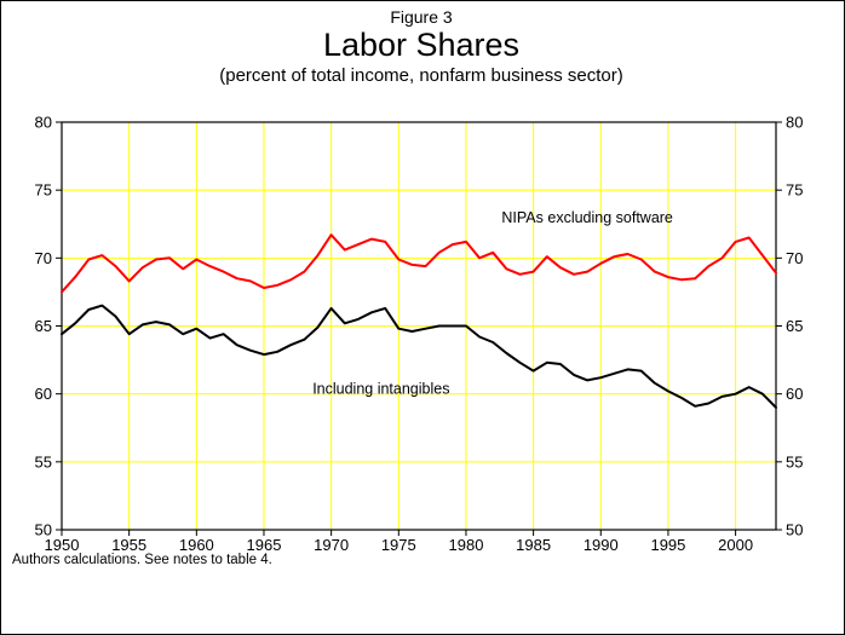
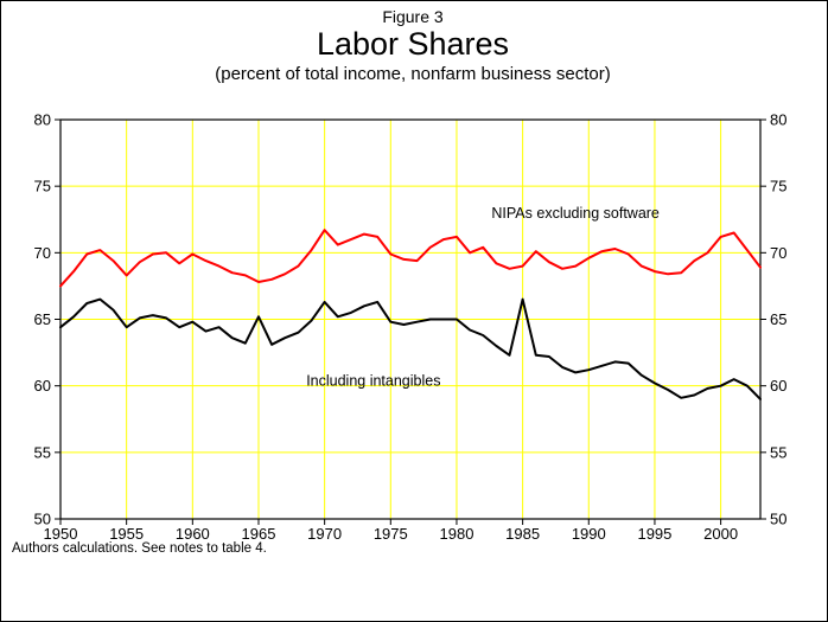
Including intangibles/1965: 62.9 -> 65.2
Including intangibles/1985: 61.7 -> 66.5
